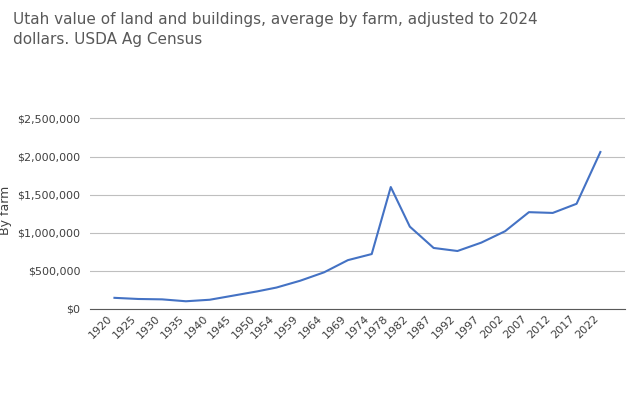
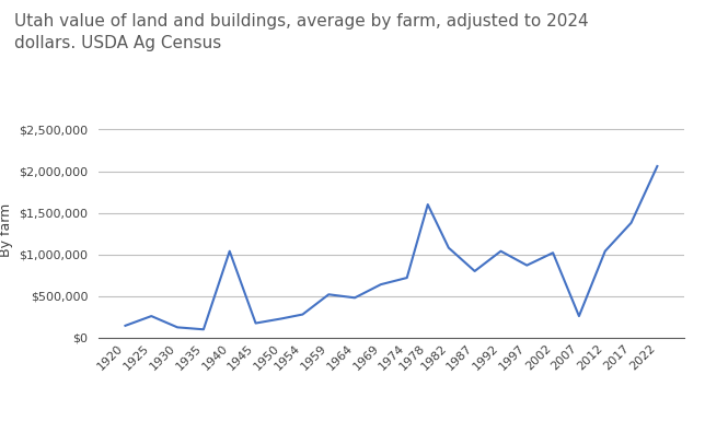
1925: $130,000 -> $260,000
1940: $120,000 -> $1,040,000
1959: $370,000 -> $520,000
1992: $760,000 -> $1,040,000
2007: $1,270,000 -> $260,000
2012: $1,260,000 -> $1,040,000
